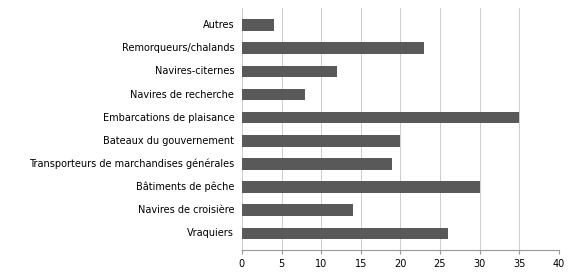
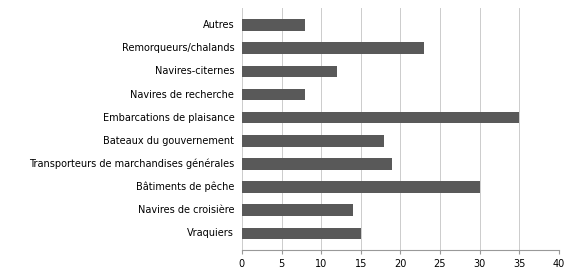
Autres: 4 -> 8
Bateaux du gouvernement: 20 -> 18
Vraquiers: 26 -> 15
